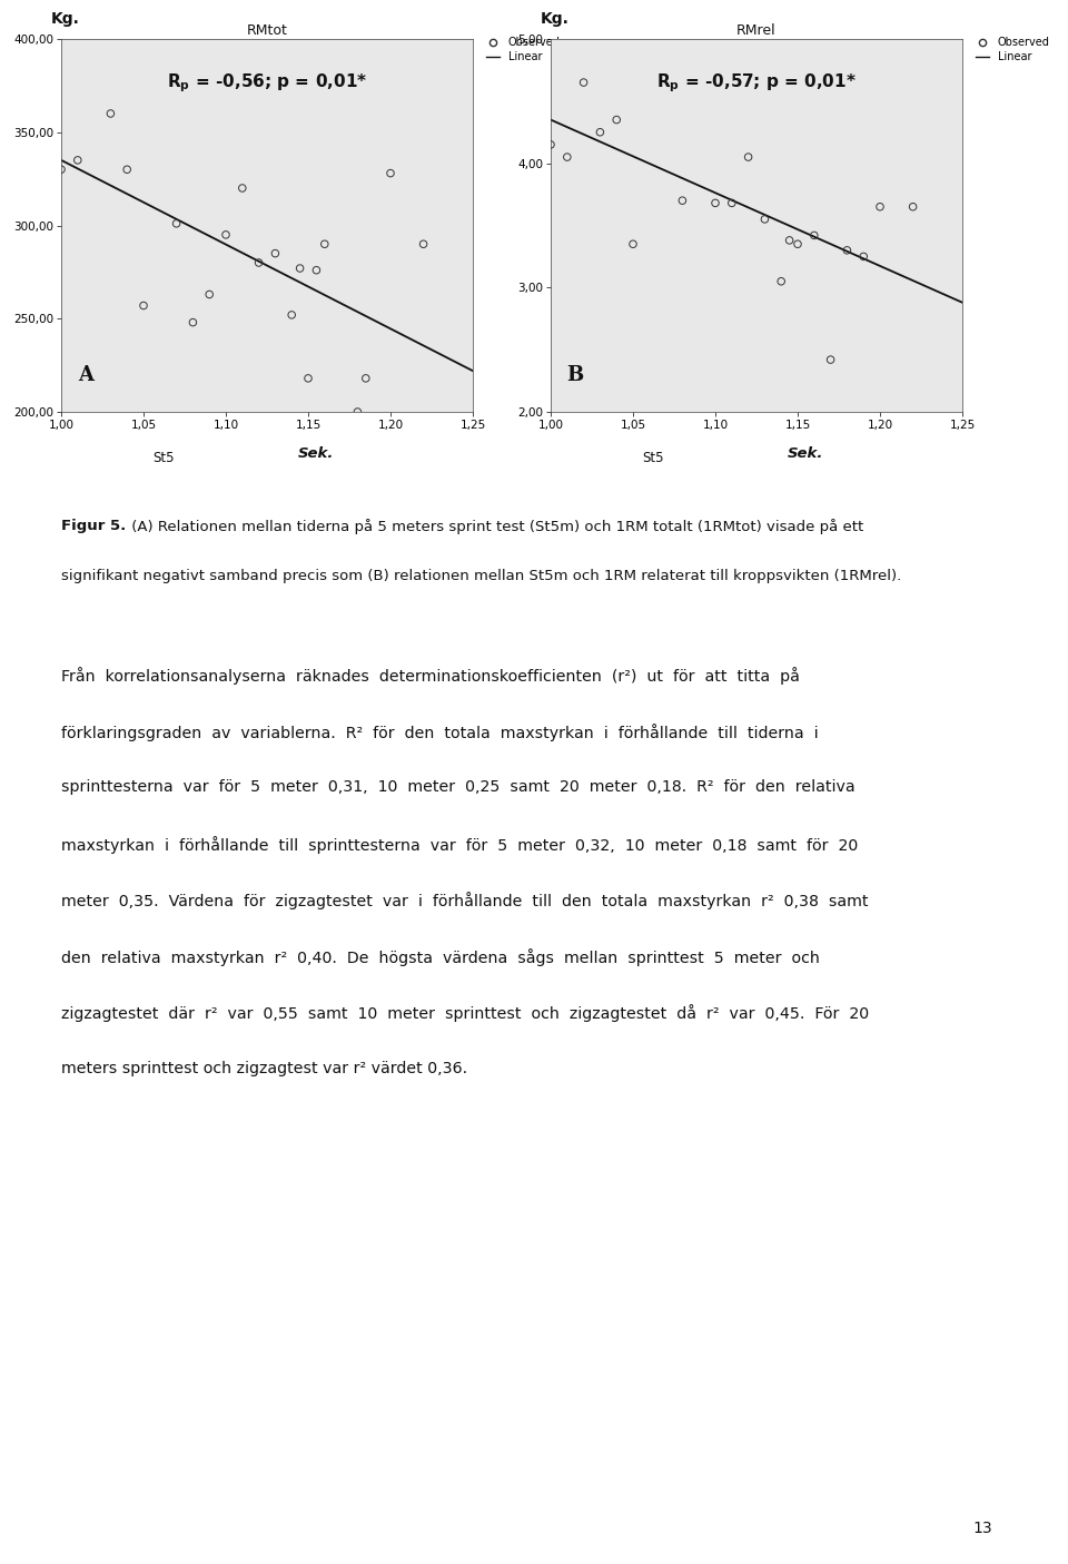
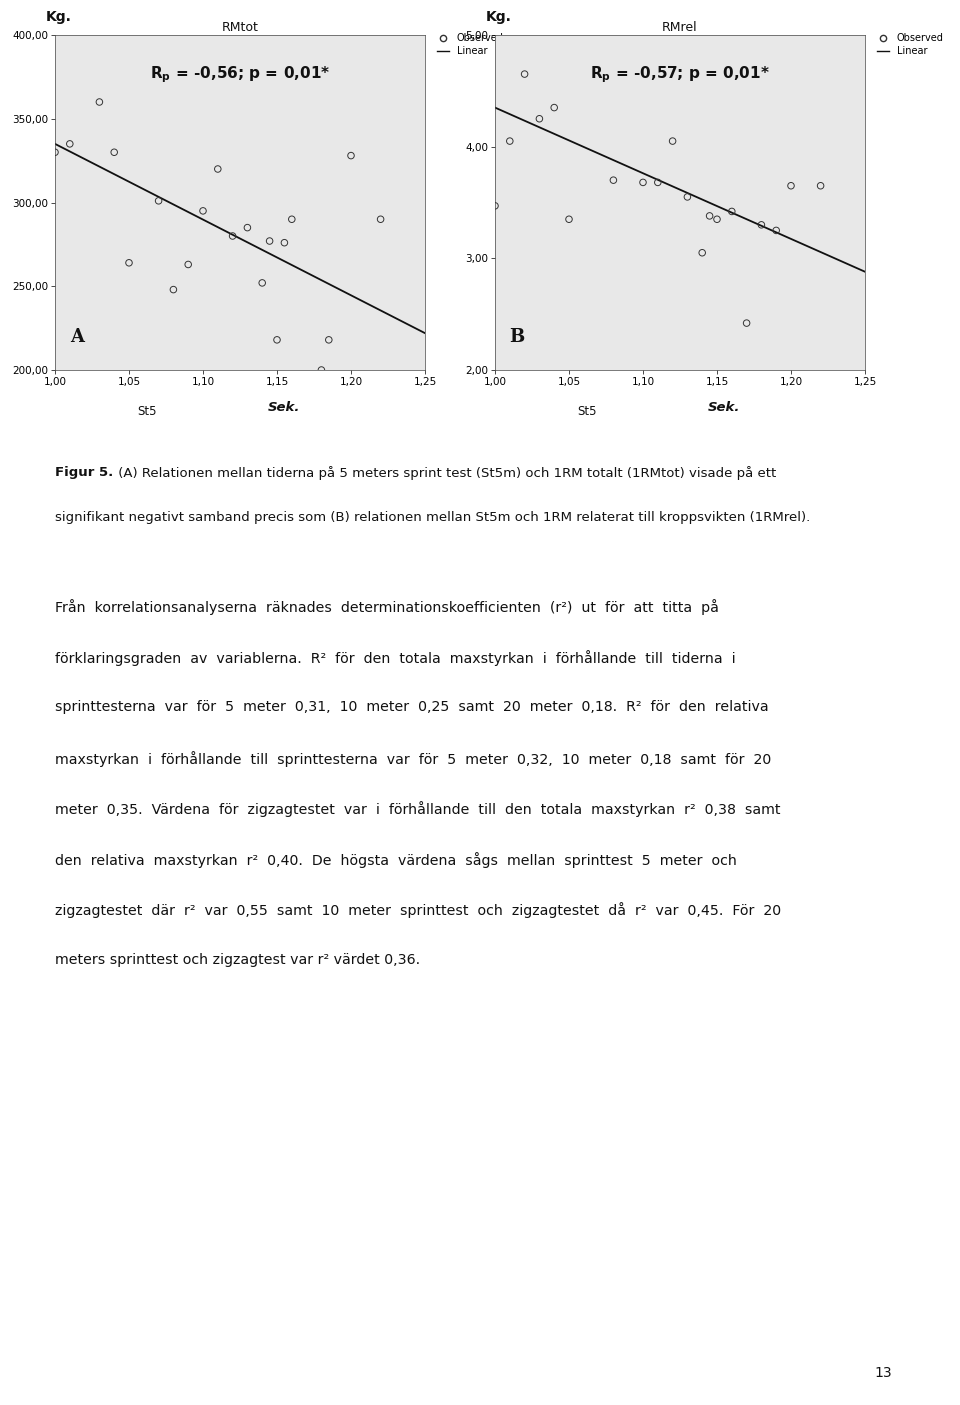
RMtot/1,05: 257 -> 264
RMrel/1,00: 4,15 -> 3,47
